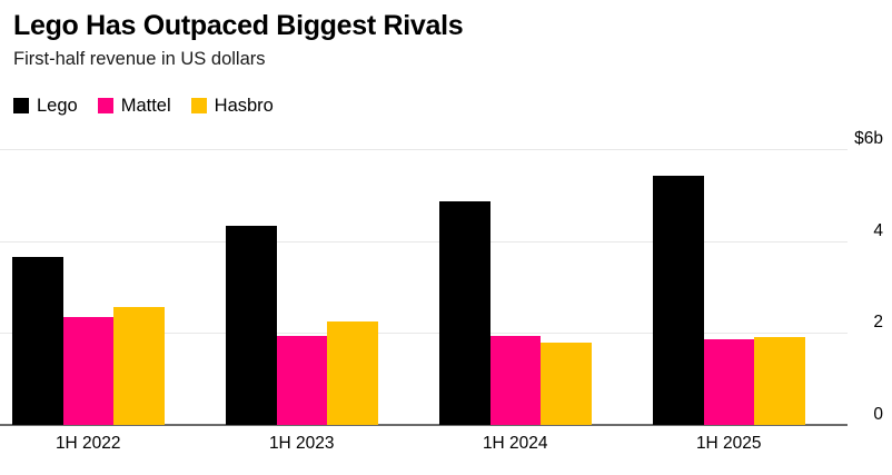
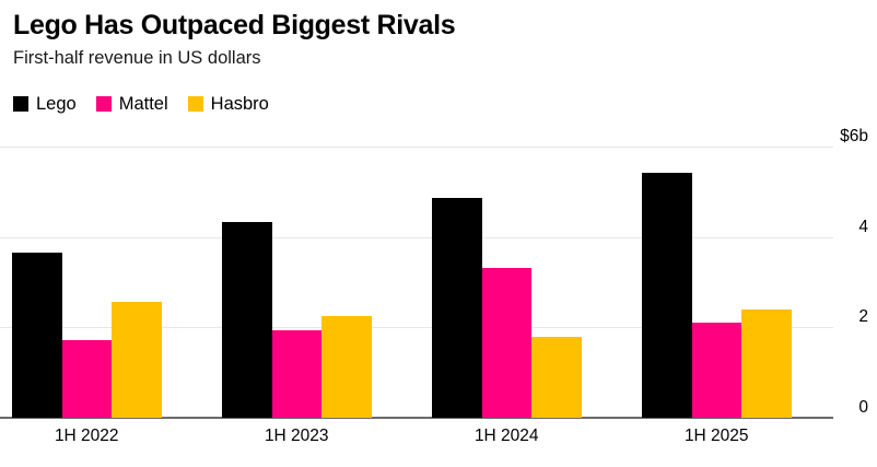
Mattel/1H 2022: $2.3b -> $1.7b
Mattel/1H 2024: $1.9b -> $3.3b
Mattel/1H 2025: $1.9b -> $2.1b
Hasbro/1H 2025: $1.9b -> $2.4b
